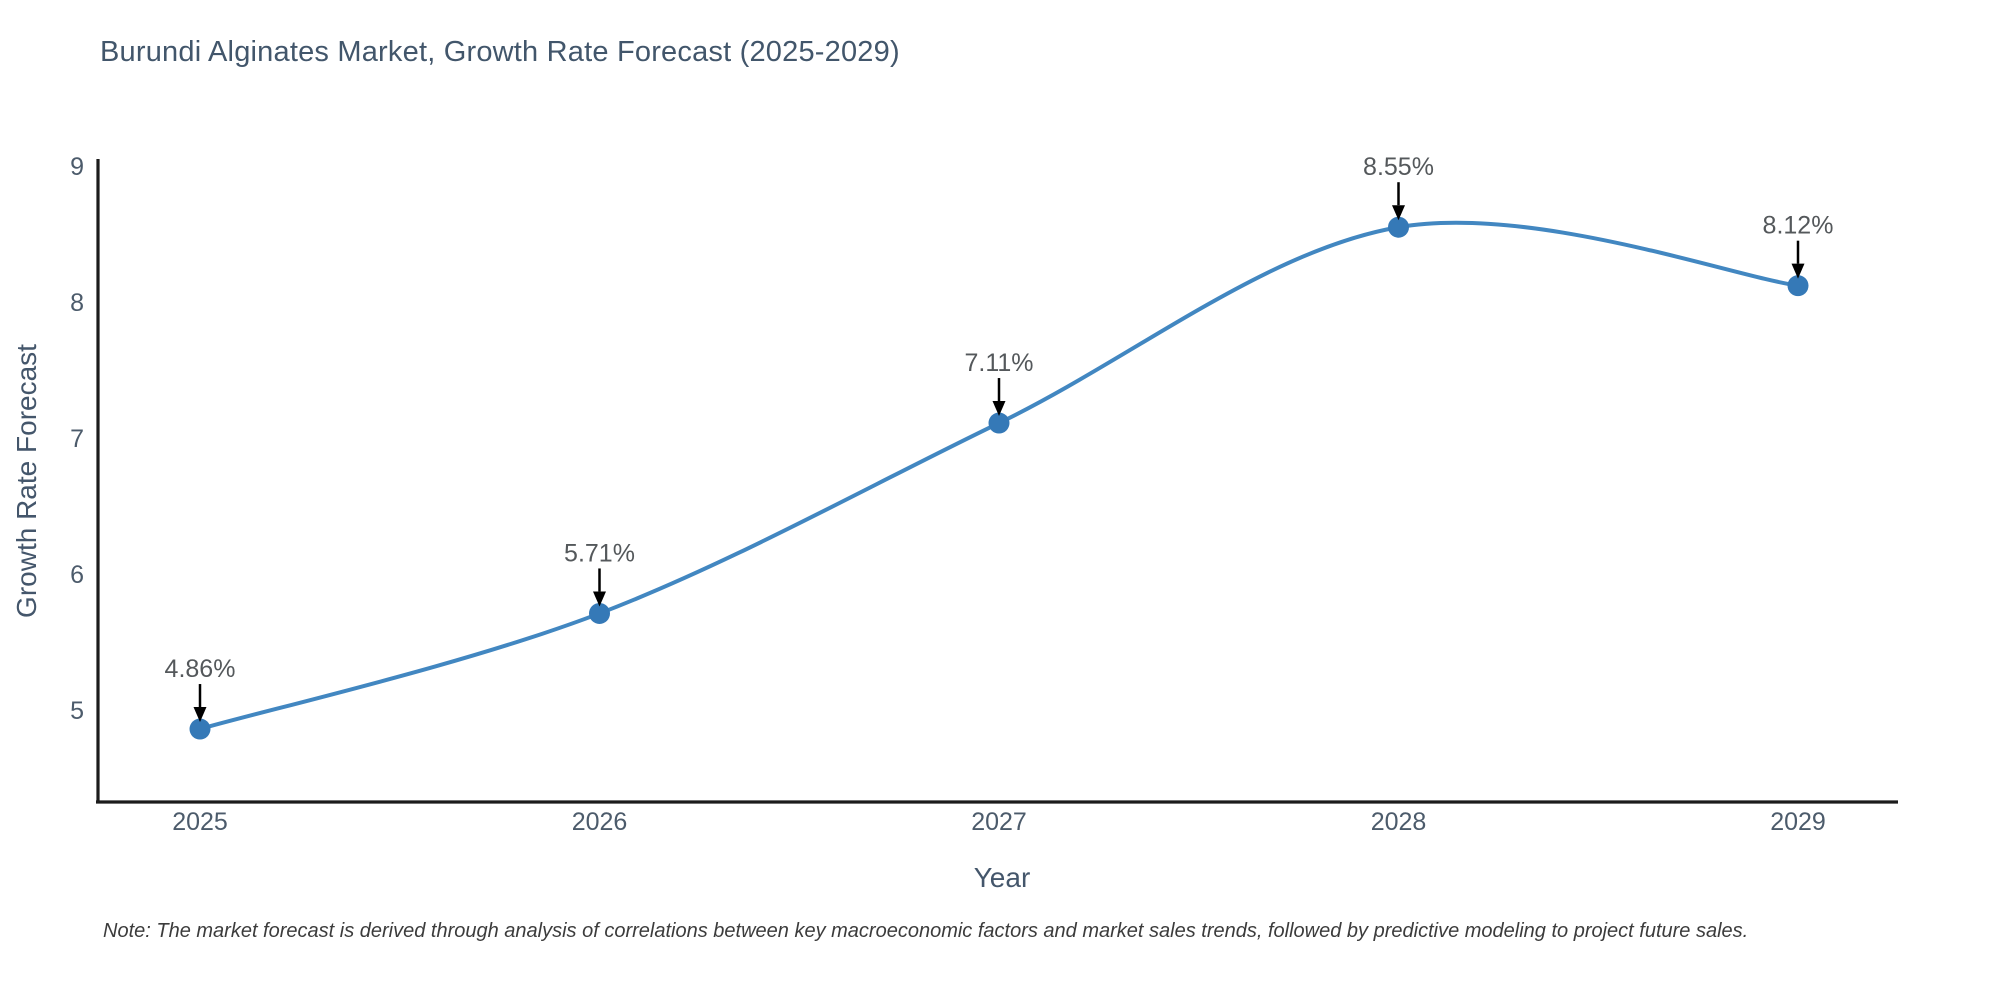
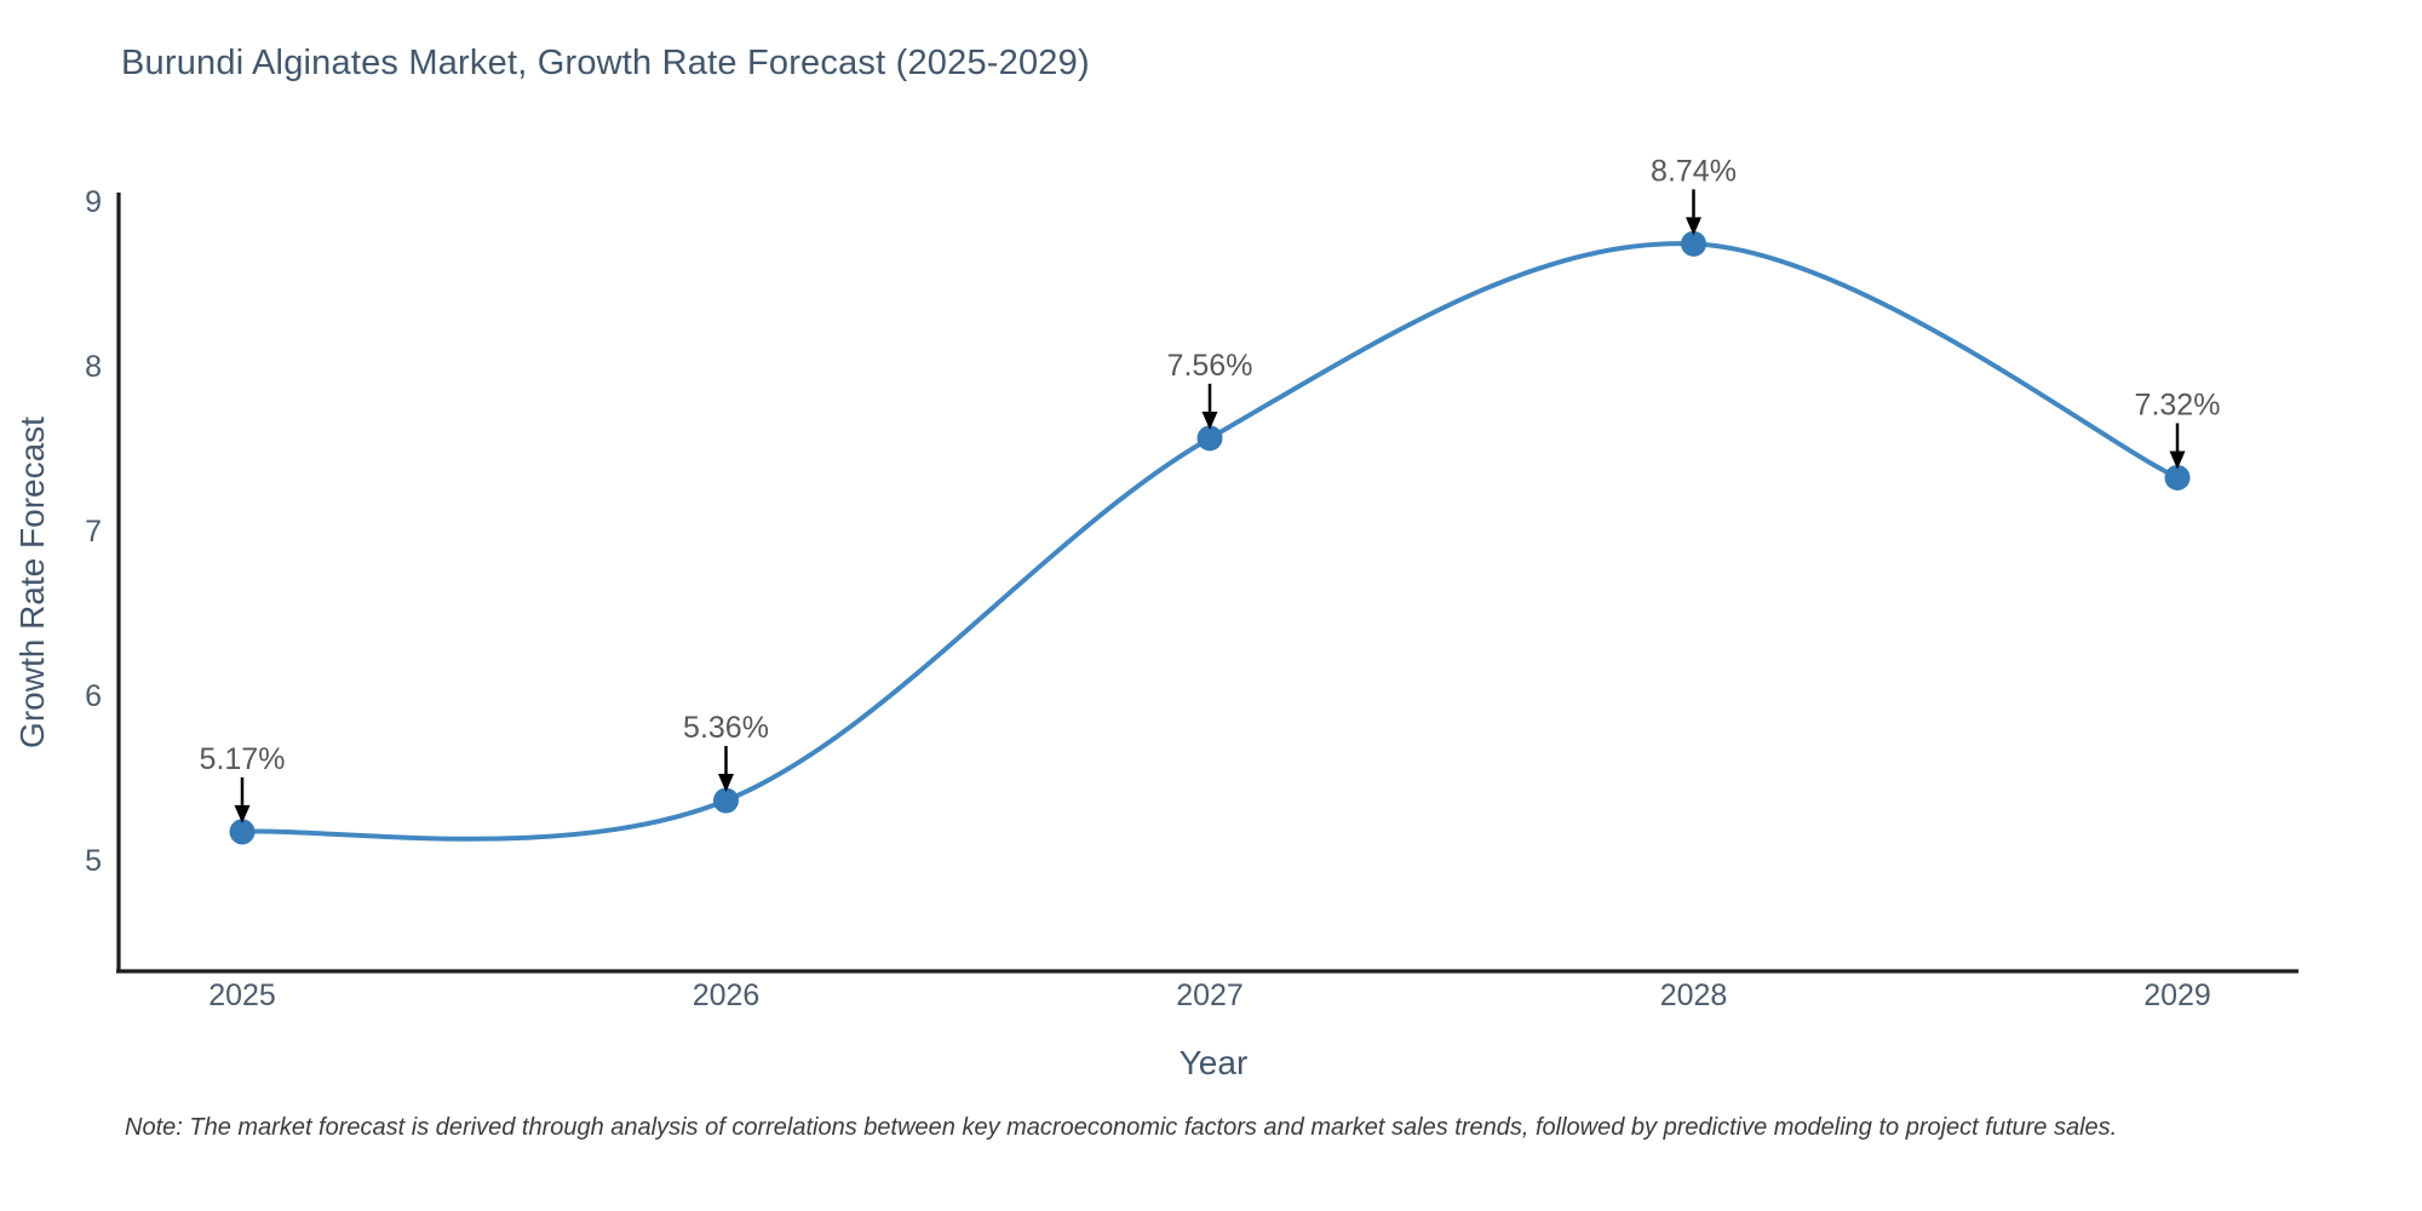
2025: 4.86% -> 5.17%
2026: 5.71% -> 5.36%
2027: 7.11% -> 7.56%
2028: 8.55% -> 8.74%
2029: 8.12% -> 7.32%
